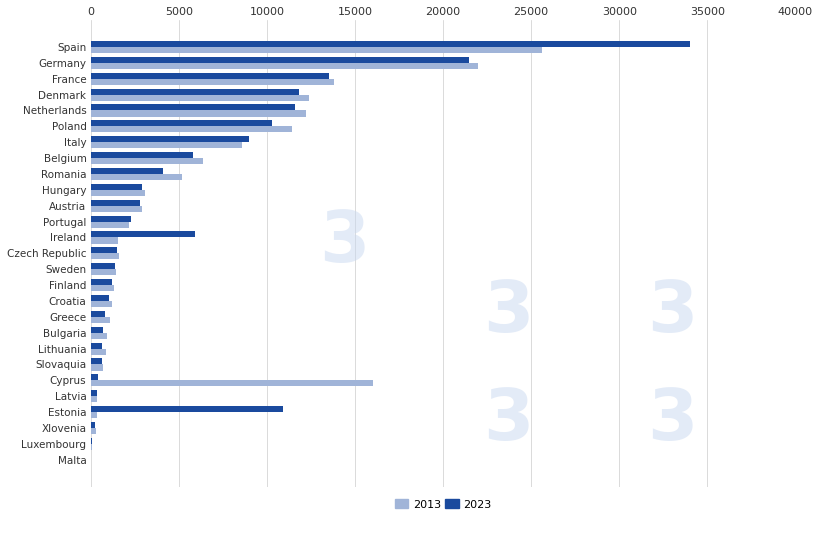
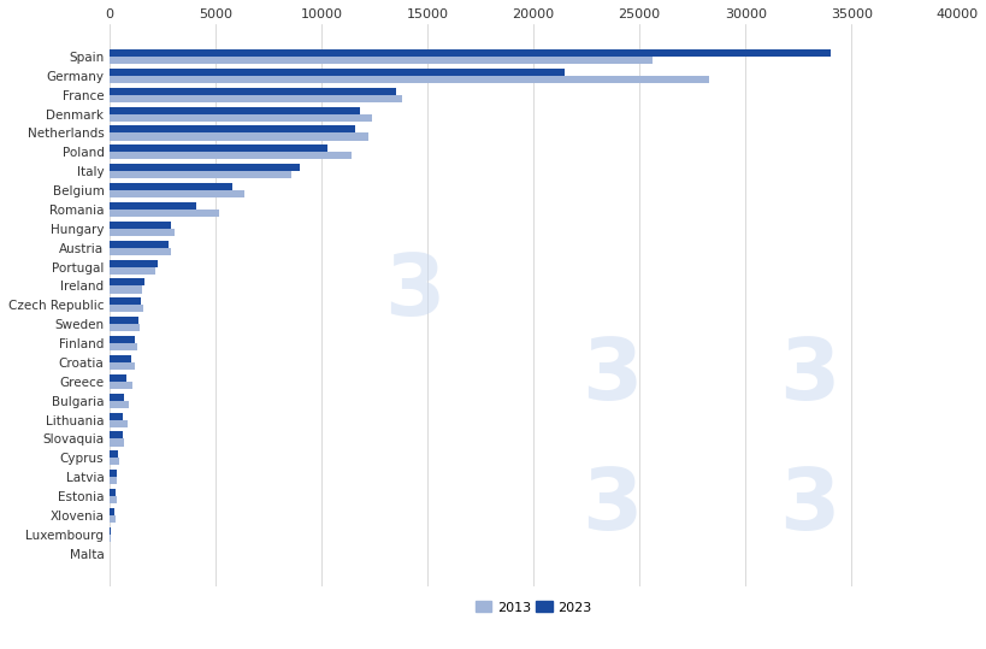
2013/Germany: 22000 -> 28300
2023/Ireland: 5900 -> 1600
2013/Cyprus: 16000 -> 500
2023/Estonia: 10900 -> 300
